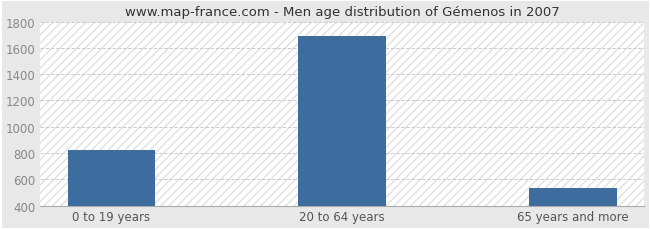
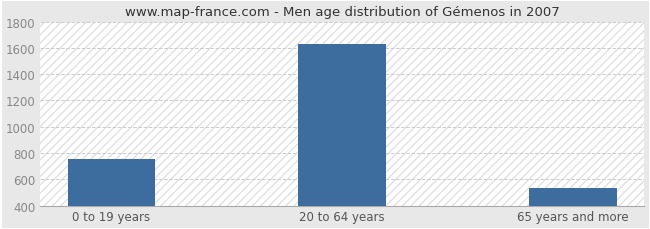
0 to 19 years: 820 -> 760
20 to 64 years: 1690 -> 1630
